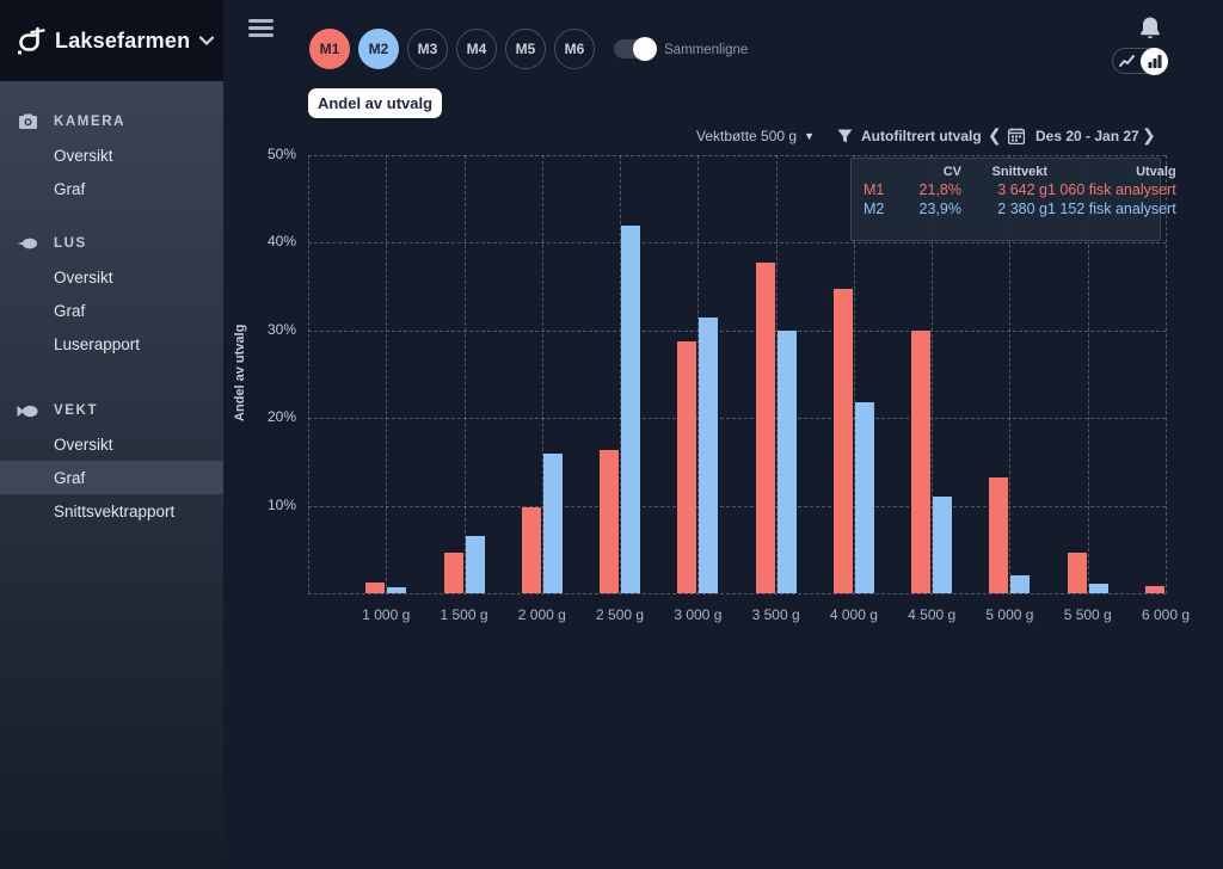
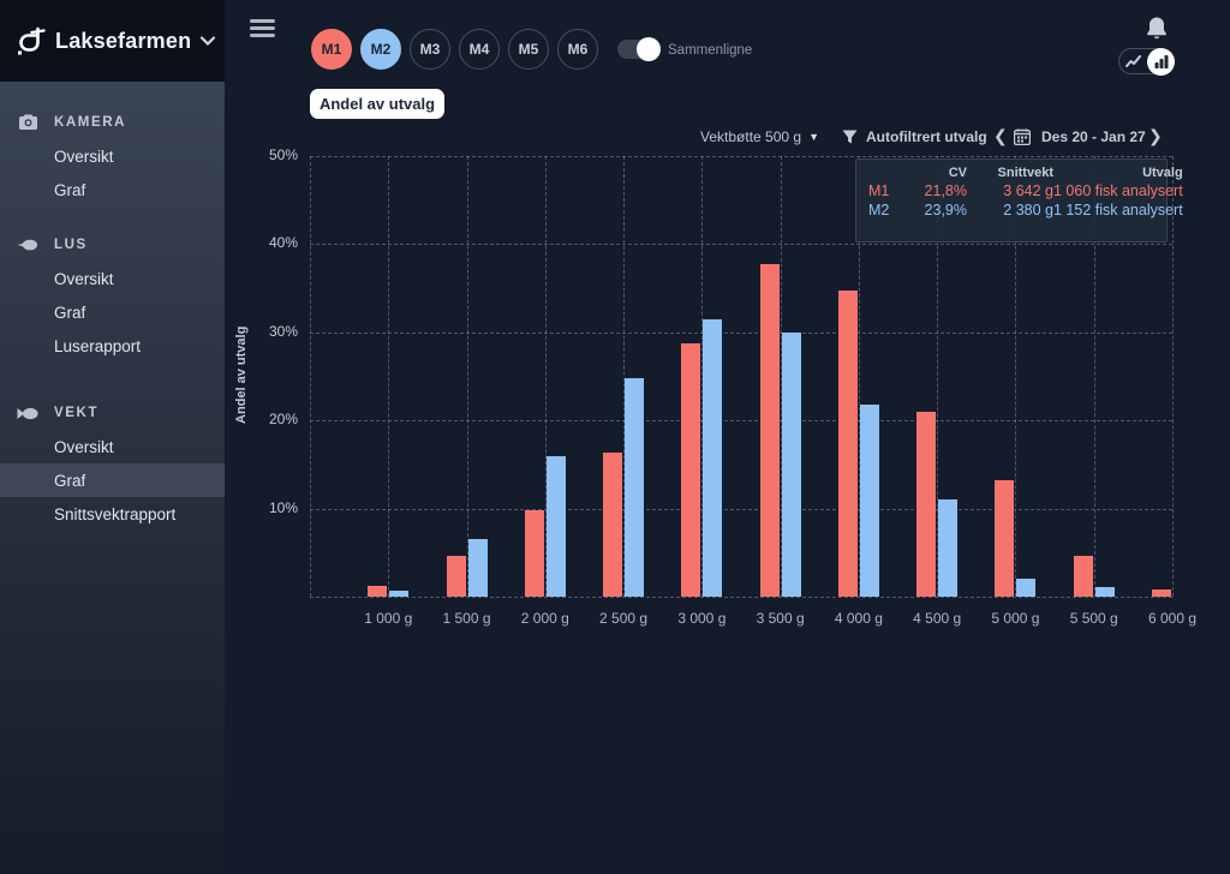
M2/2 500 g: 42% -> 25%
M1/4 500 g: 30% -> 21%
